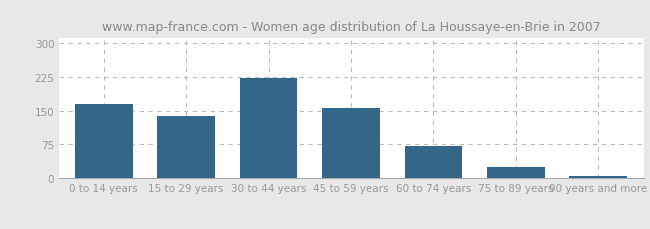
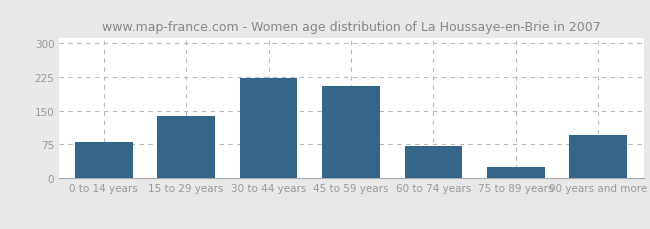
0 to 14 years: 165 -> 80
45 to 59 years: 155 -> 205
90 years and more: 5 -> 95
